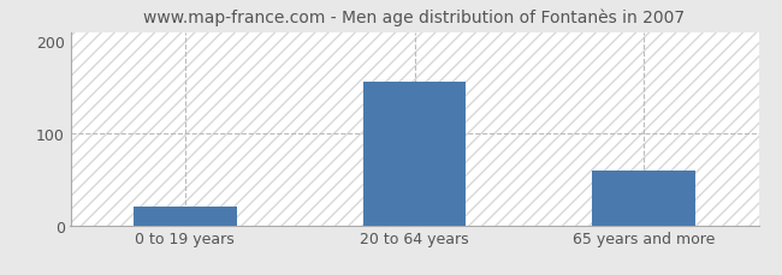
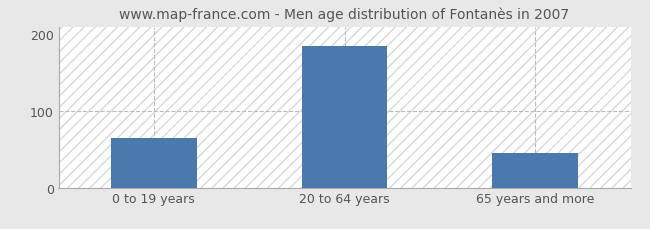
0 to 19 years: 20 -> 65
20 to 64 years: 156 -> 185
65 years and more: 60 -> 45
